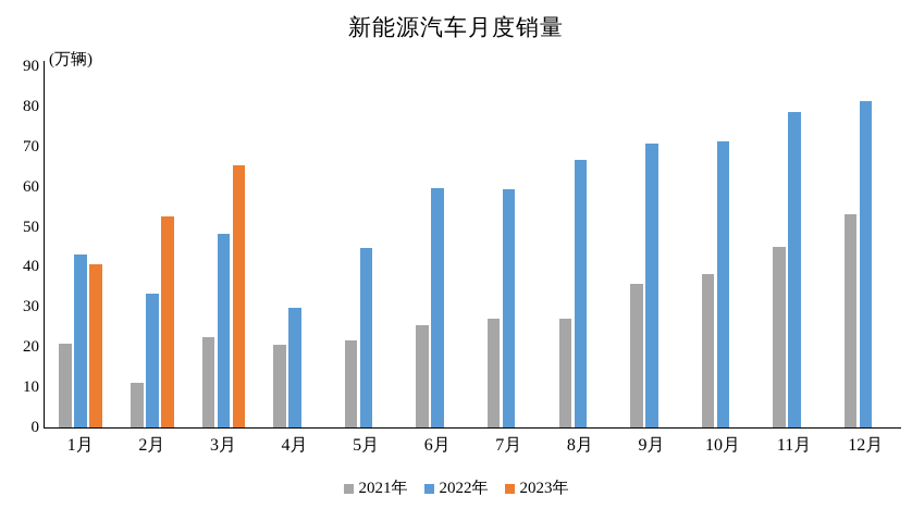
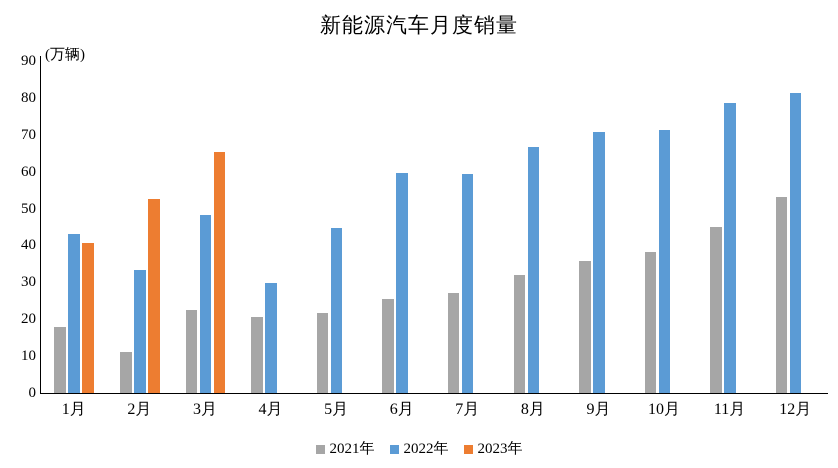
2021年/1月: 21 -> 18
2021年/8月: 27 -> 32
